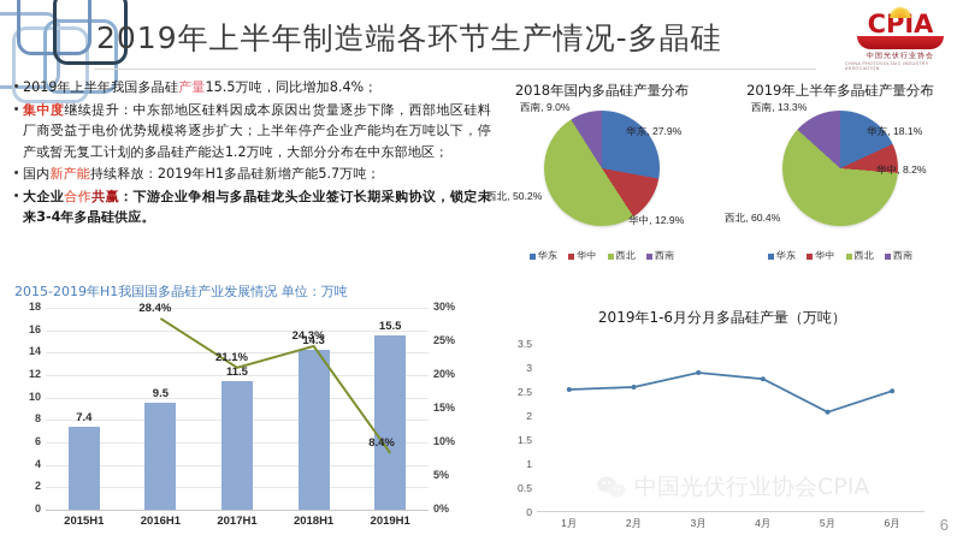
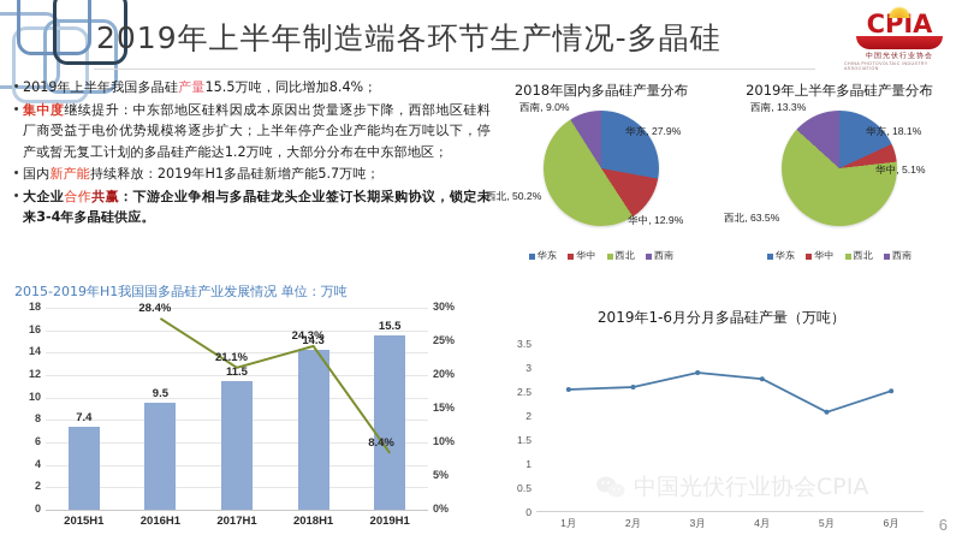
2019年上半年多晶硅产量分布/华中: 8.2% -> 5.1%
2019年上半年多晶硅产量分布/西北: 60.4% -> 63.5%
